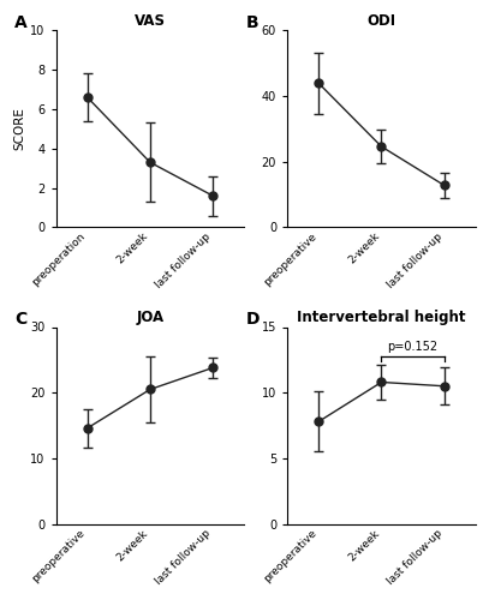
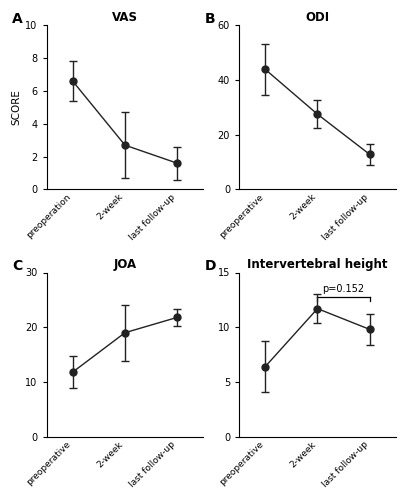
VAS/2-week: 3.3 -> 2.7
ODI/2-week: 24.6 -> 27.5
JOA/preoperative: 14.6 -> 11.8
JOA/2-week: 20.5 -> 19.0
JOA/last follow-up: 23.8 -> 21.8
Intervertebral height/preoperative: 7.8 -> 6.4
Intervertebral height/2-week: 10.8 -> 11.7
Intervertebral height/last follow-up: 10.5 -> 9.8
